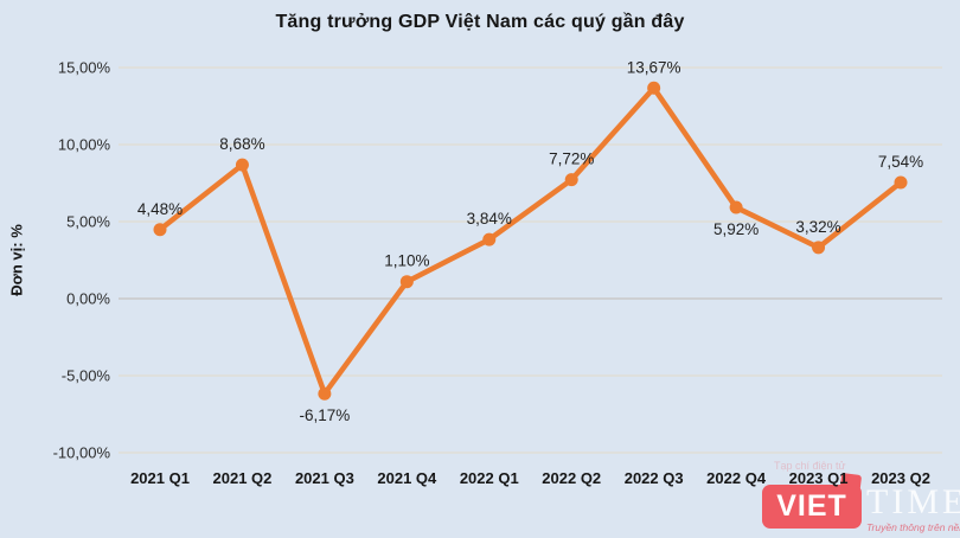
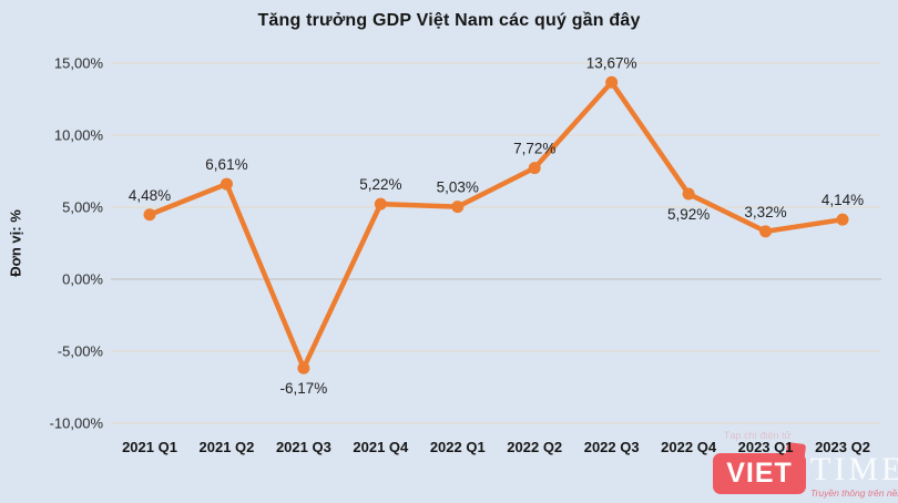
2021 Q2: 8,68% -> 6,61%
2021 Q4: 1,10% -> 5,22%
2022 Q1: 3,84% -> 5,03%
2023 Q2: 7,54% -> 4,14%
